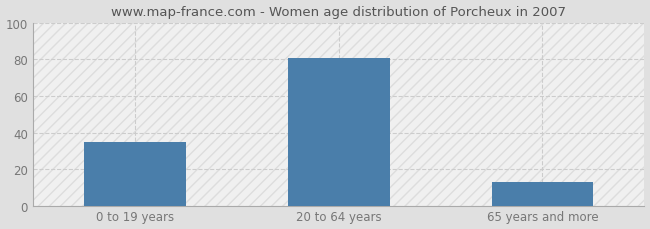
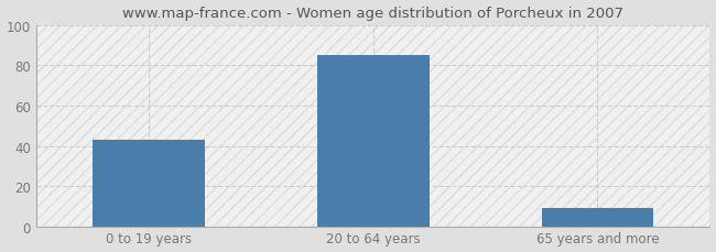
0 to 19 years: 35 -> 43
20 to 64 years: 81 -> 85
65 years and more: 13 -> 9
